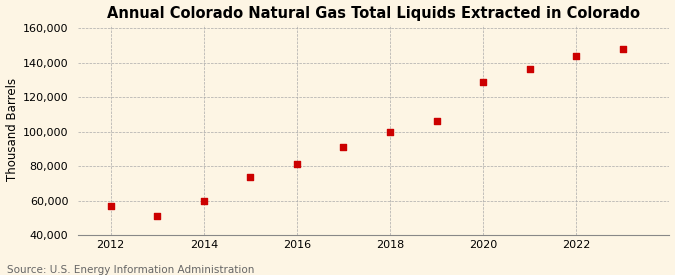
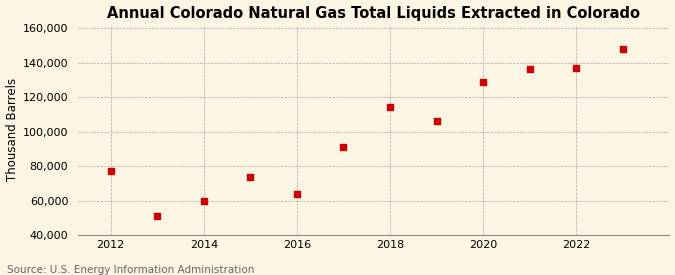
2012: 57,000 -> 77,000
2016: 81,000 -> 64,000
2018: 100,000 -> 114,000
2022: 144,000 -> 137,000
